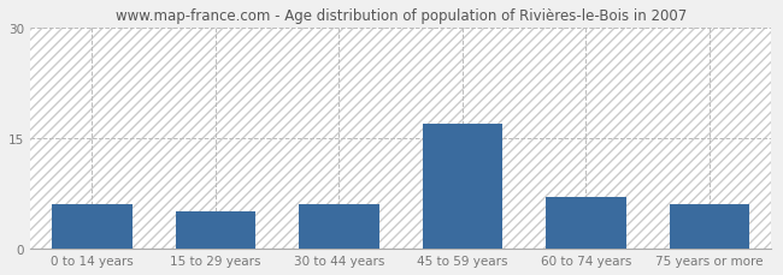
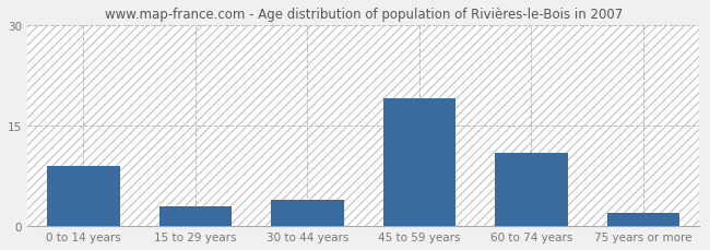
0 to 14 years: 6 -> 9
15 to 29 years: 5 -> 3
30 to 44 years: 6 -> 4
45 to 59 years: 17 -> 19
60 to 74 years: 7 -> 11
75 years or more: 6 -> 2
